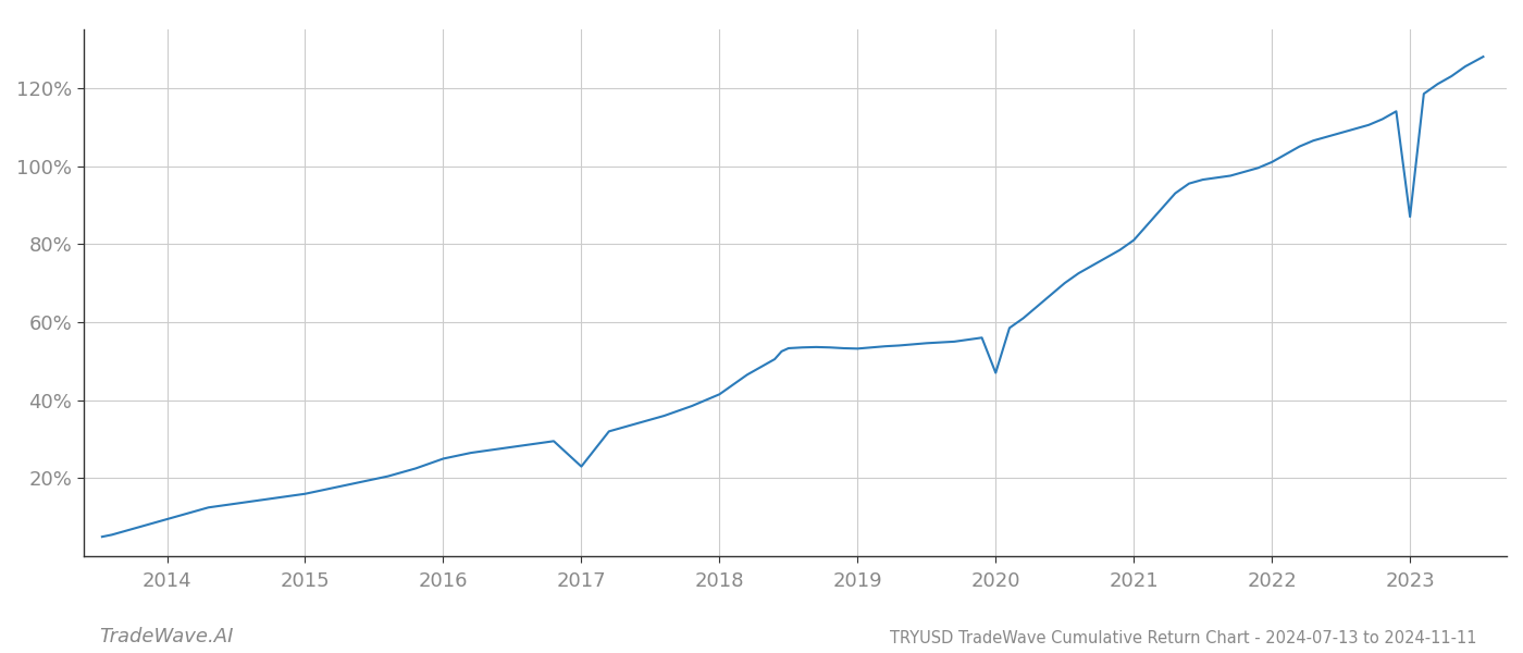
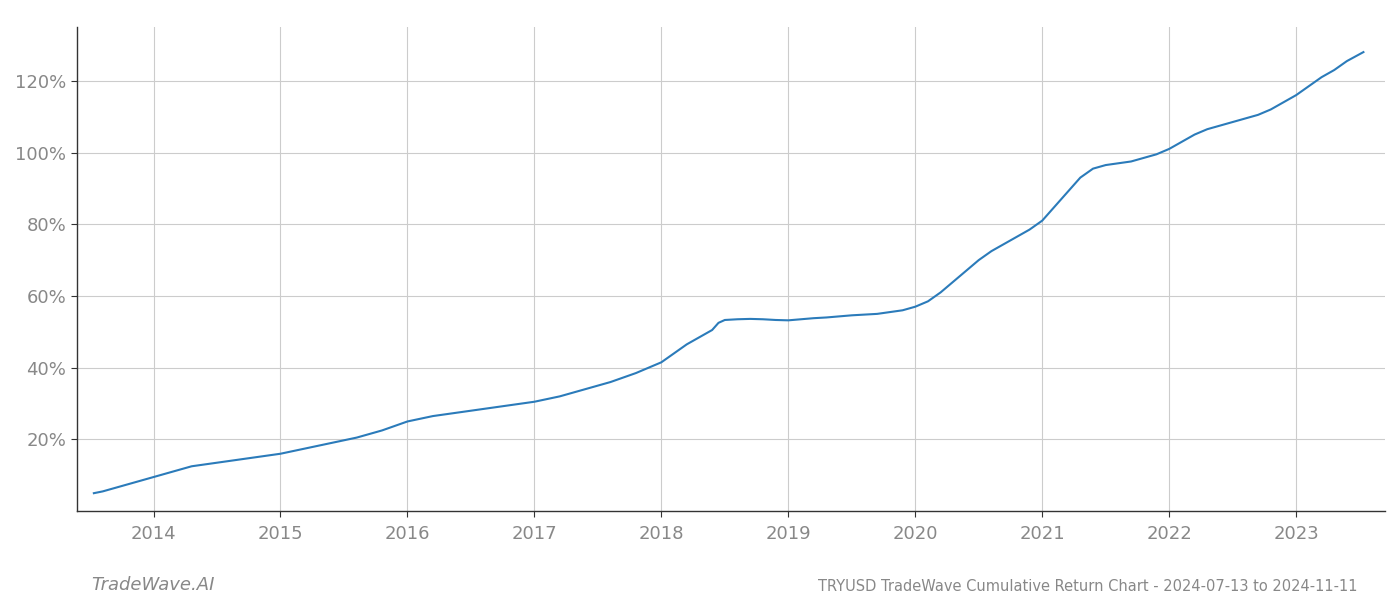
2017: 23.0% -> 30.5%
2020: 47.0% -> 57.0%
2023: 87.0% -> 116.0%
